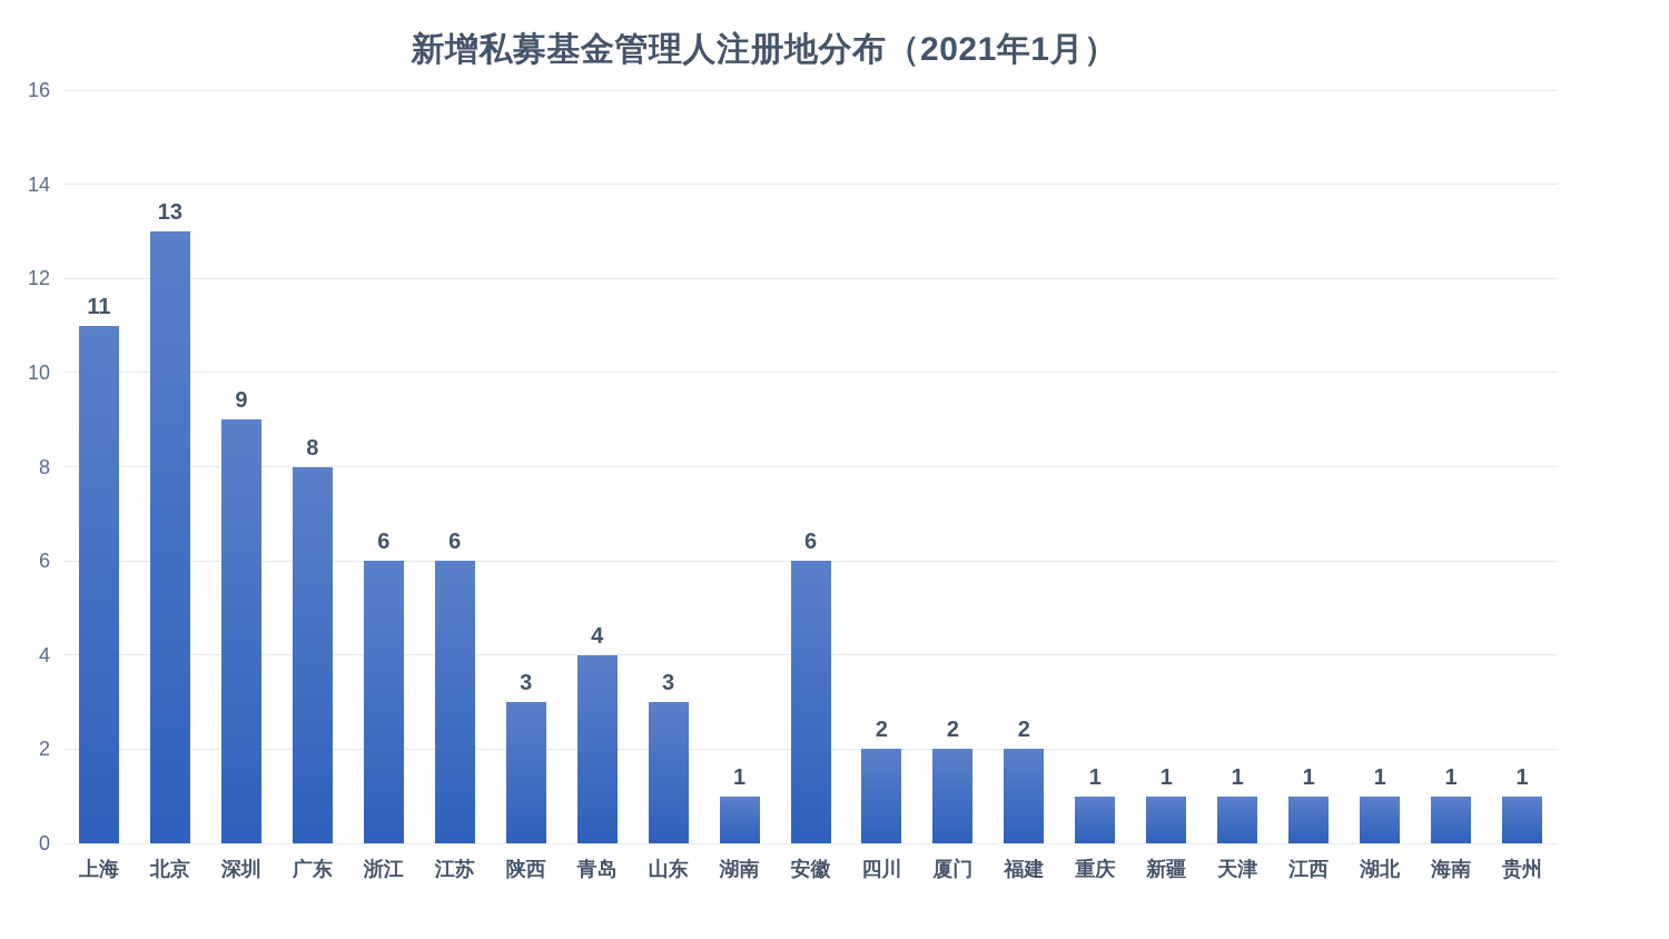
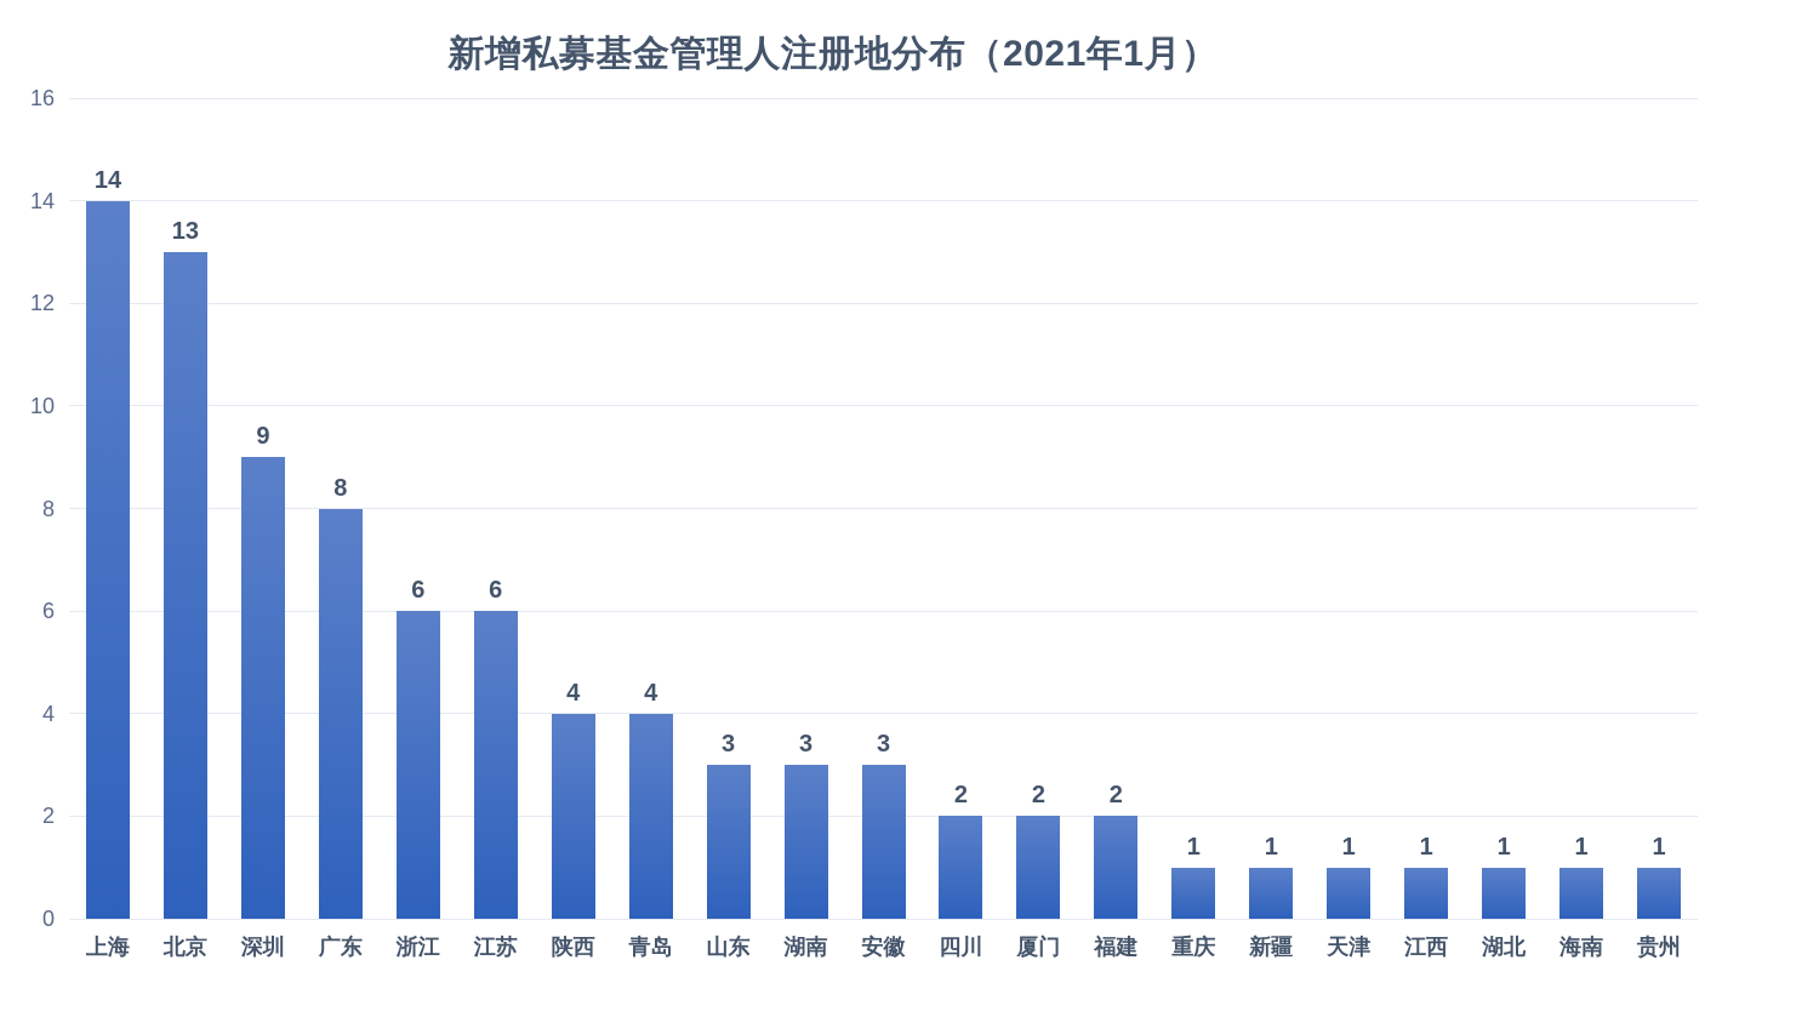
上海: 11 -> 14
陕西: 3 -> 4
湖南: 1 -> 3
安徽: 6 -> 3
